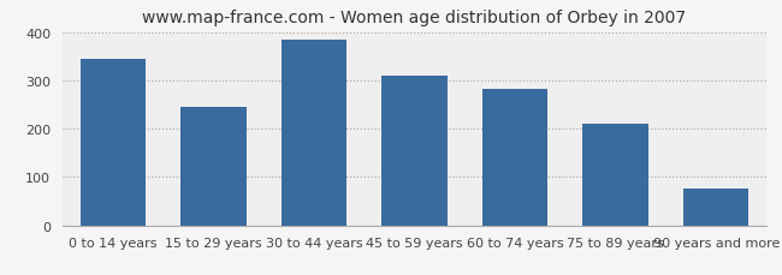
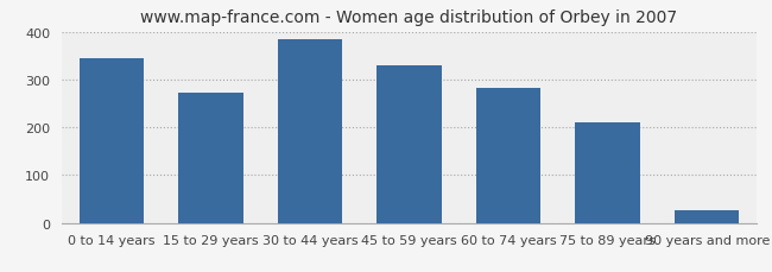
15 to 29 years: 245 -> 272
45 to 59 years: 310 -> 330
90 years and more: 75 -> 27
